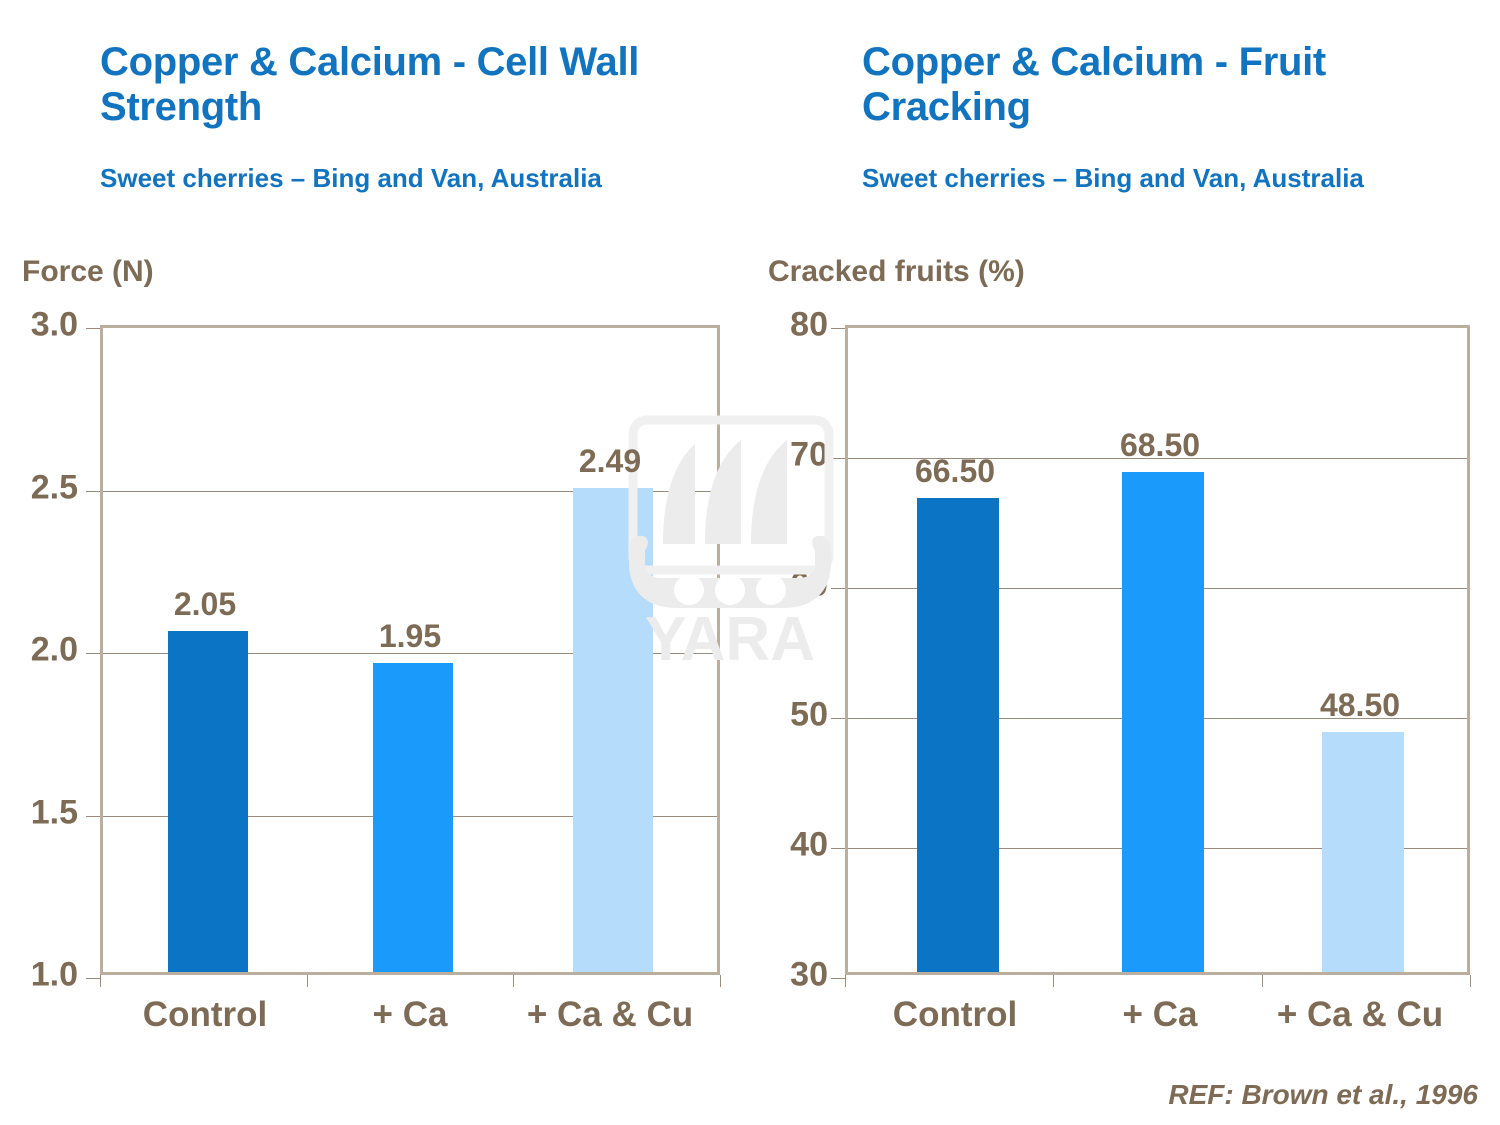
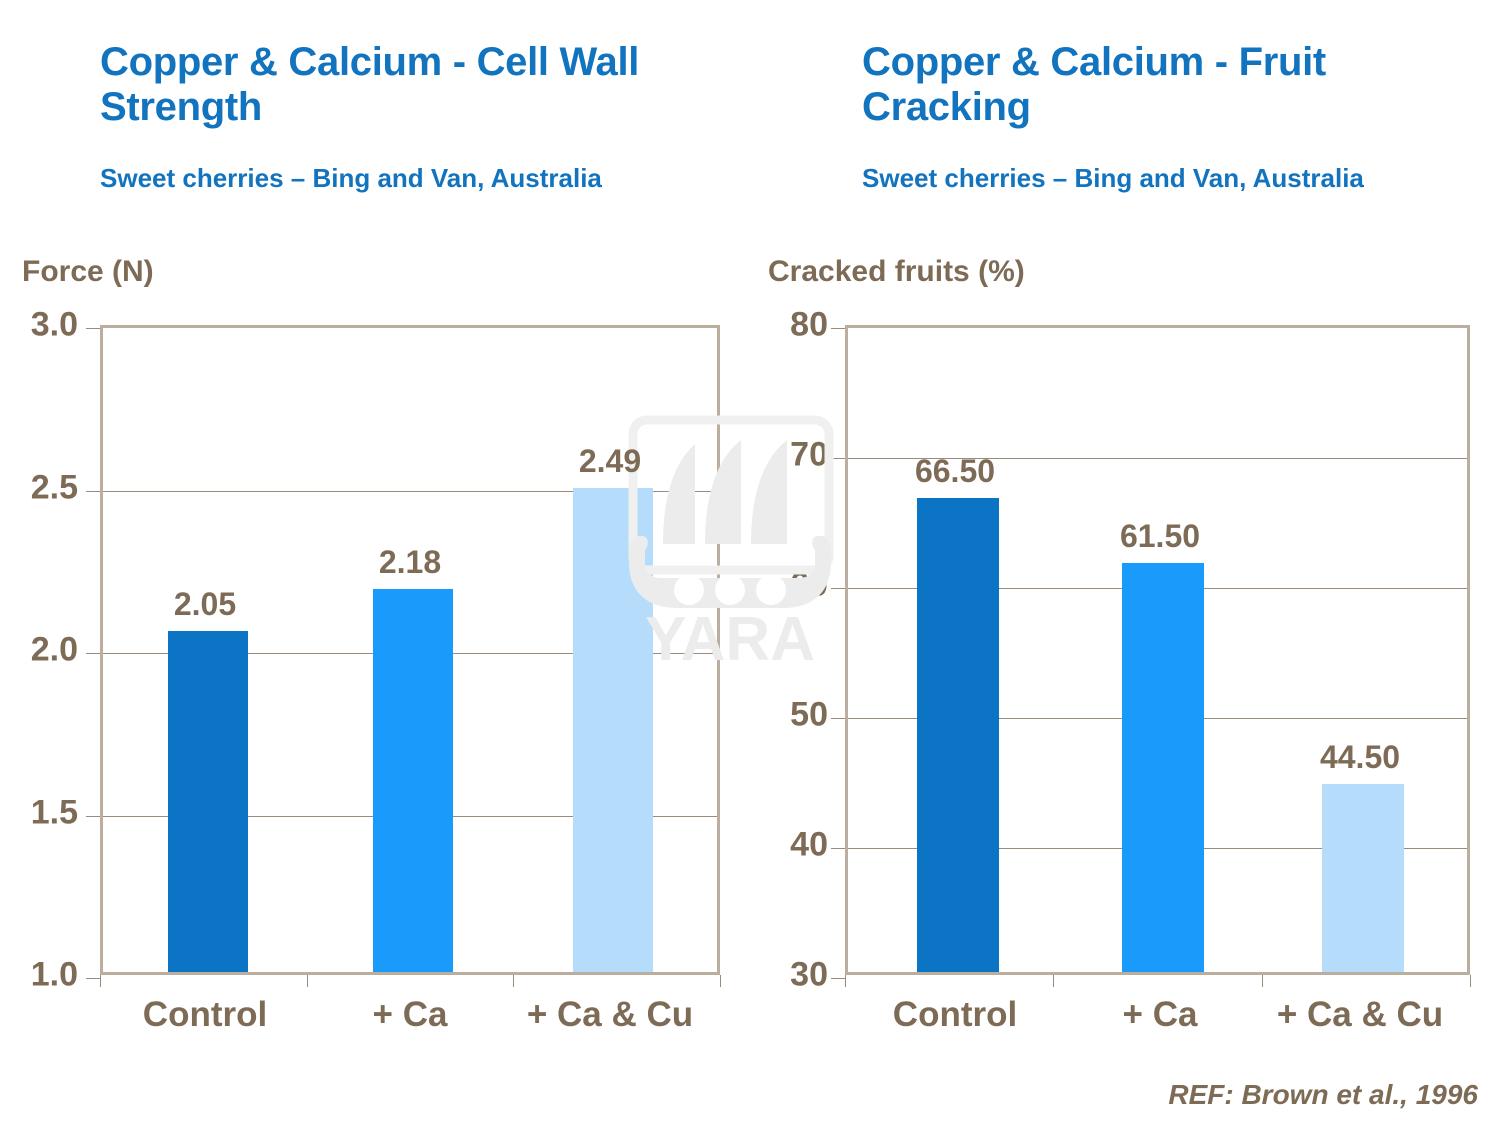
Copper & Calcium - Cell Wall Strength/+ Ca: 1.95 -> 2.18
Copper & Calcium - Fruit Cracking/+ Ca: 68.50 -> 61.50
Copper & Calcium - Fruit Cracking/+ Ca & Cu: 48.50 -> 44.50
